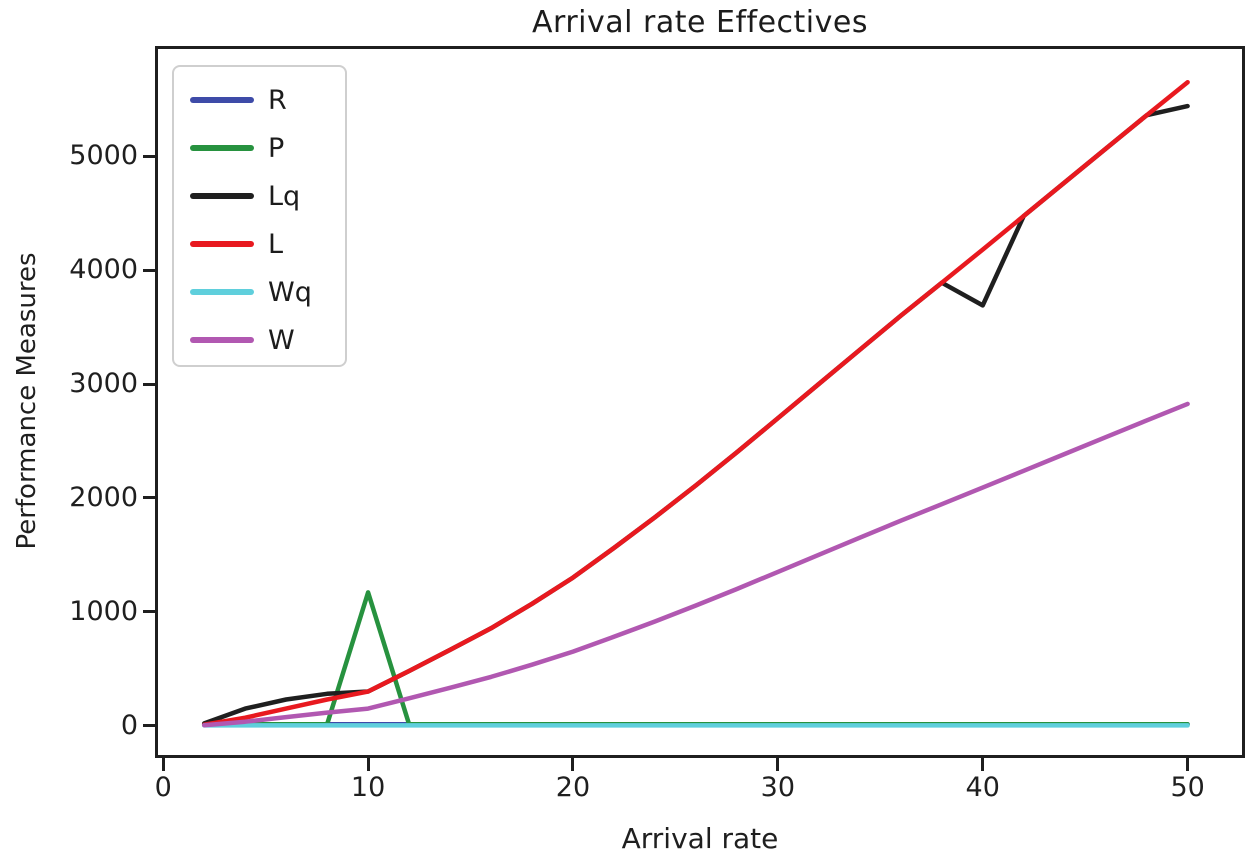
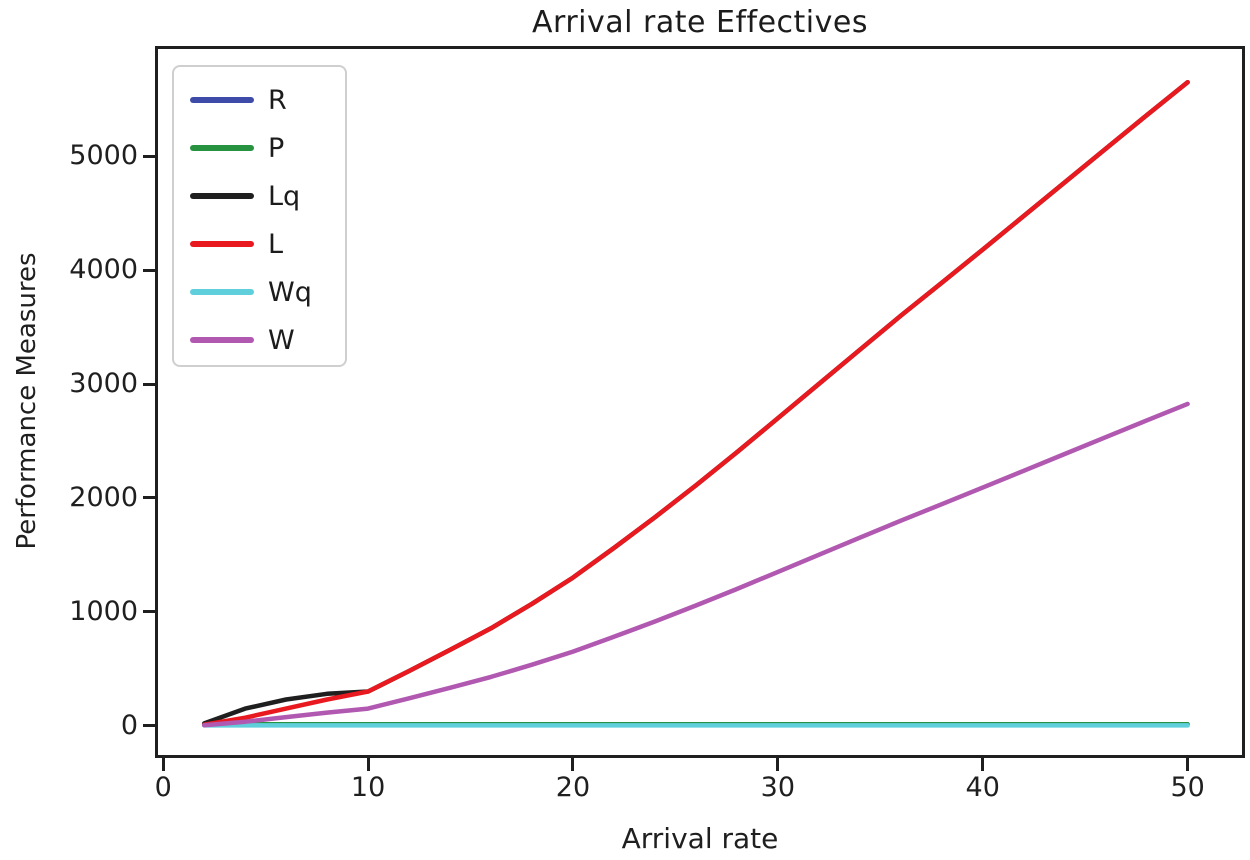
P/10: 1170 -> 10
Lq/40: 3690 -> 4180
Lq/50: 5440 -> 5650
